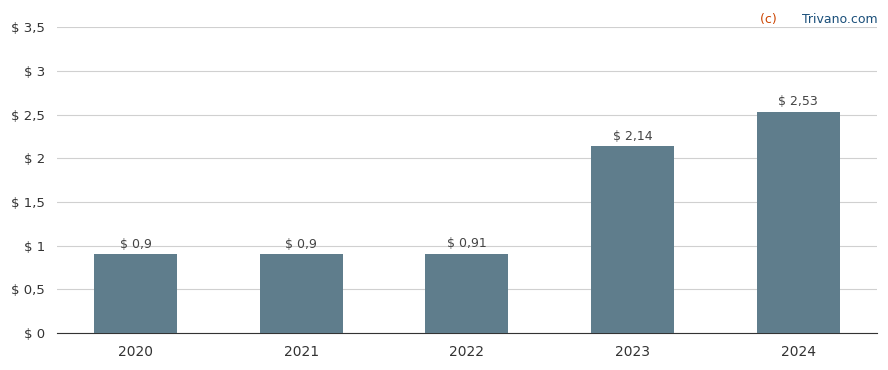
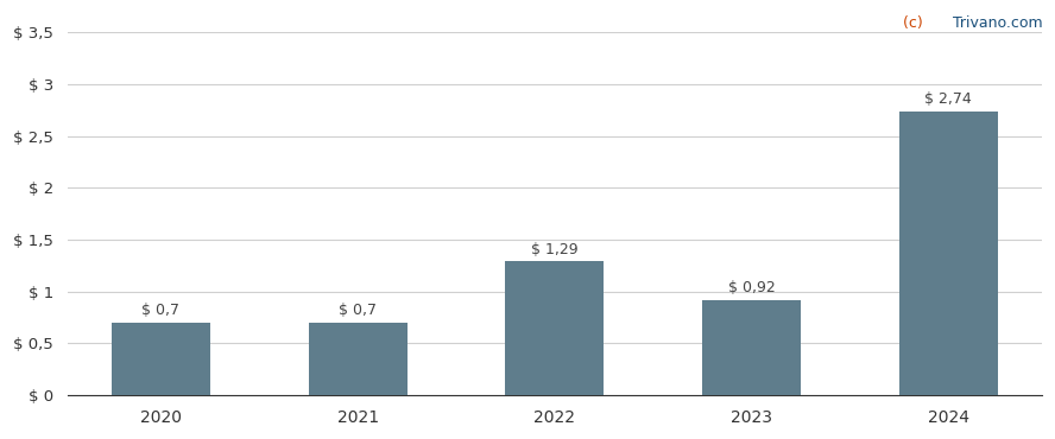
2020: 0,9 -> 0,7
2021: 0,9 -> 0,7
2022: 0,91 -> 1,29
2023: 2,14 -> 0,92
2024: 2,53 -> 2,74
